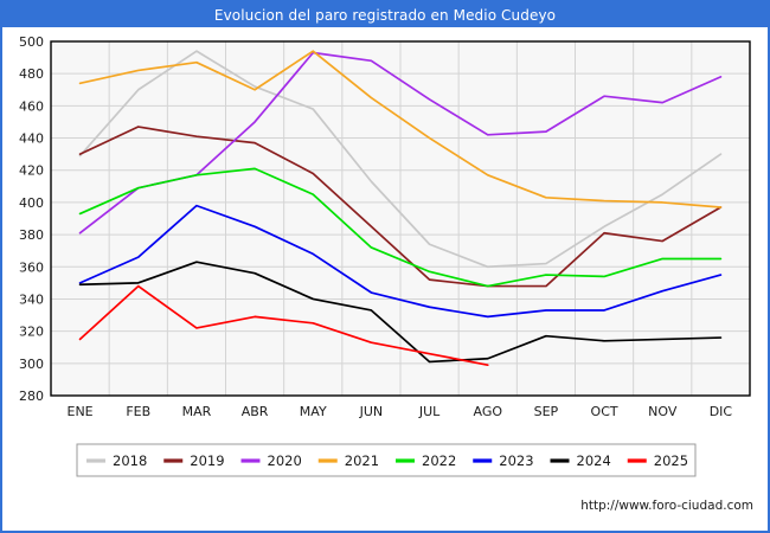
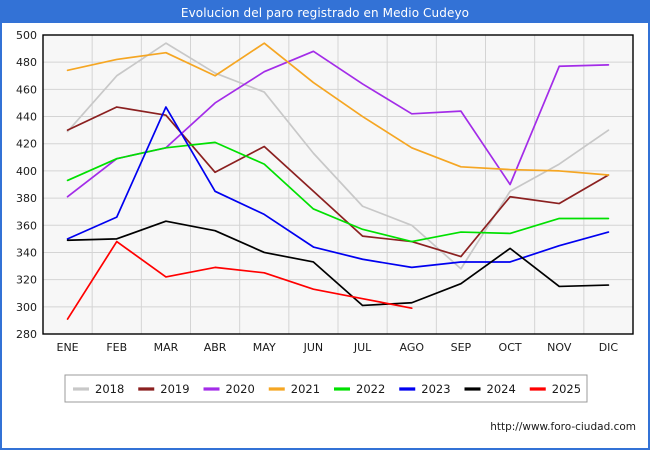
2025/ENE: 315 -> 291
2023/MAR: 398 -> 447
2019/ABR: 437 -> 399
2020/MAY: 493 -> 473
2018/SEP: 362 -> 328
2019/SEP: 348 -> 337
2020/OCT: 466 -> 390
2024/OCT: 314 -> 343
2020/NOV: 462 -> 477
